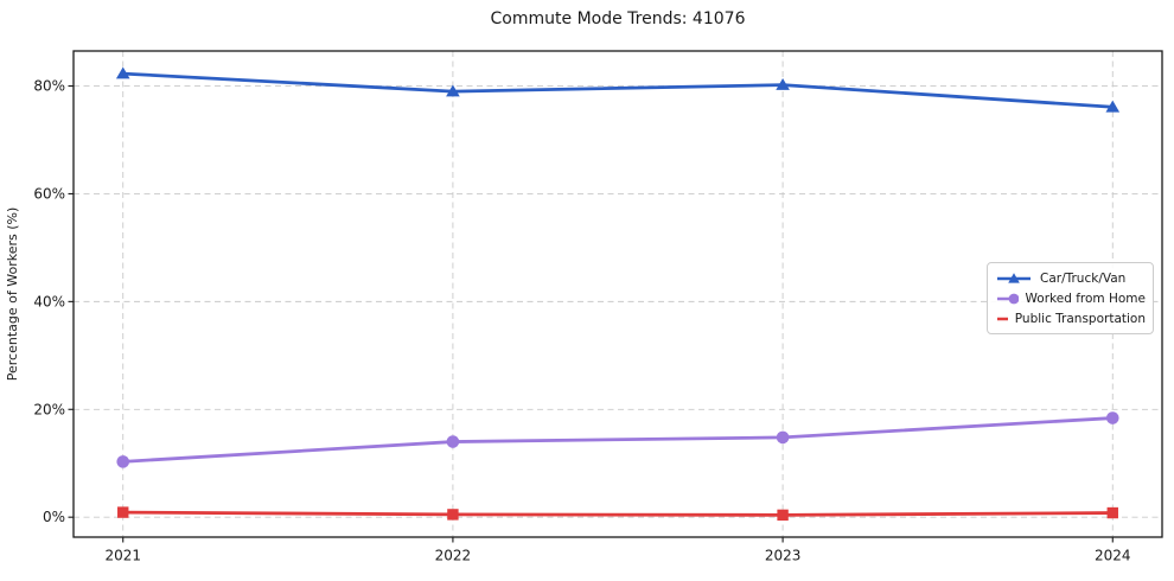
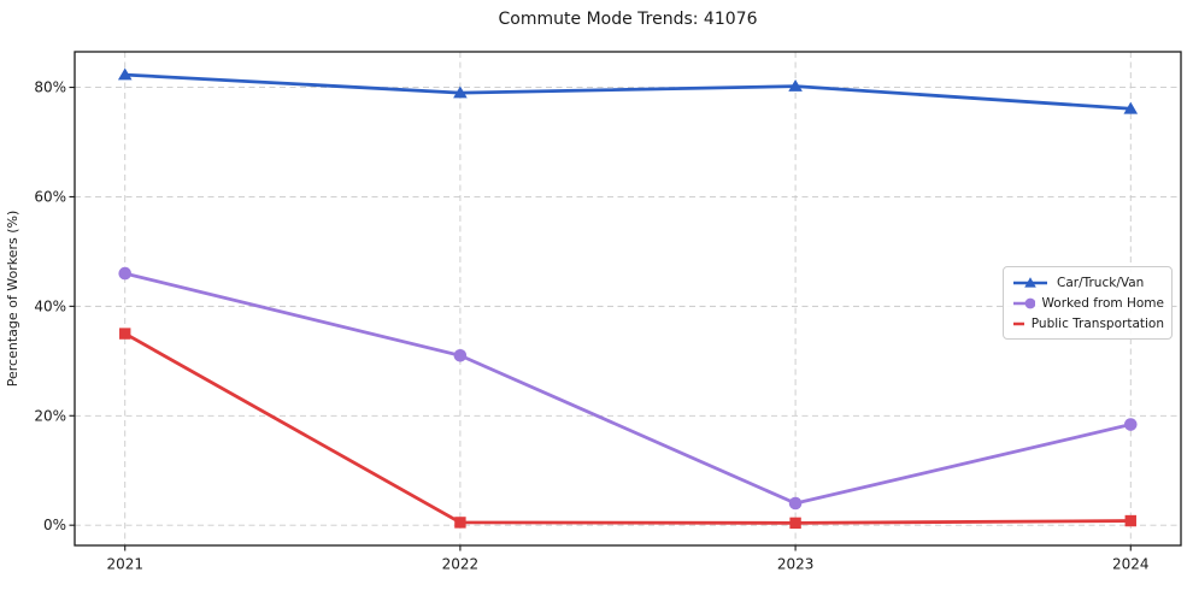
Worked from Home/2021: 10% -> 46%
Public Transportation/2021: 1% -> 35%
Worked from Home/2022: 14% -> 31%
Worked from Home/2023: 15% -> 4%
